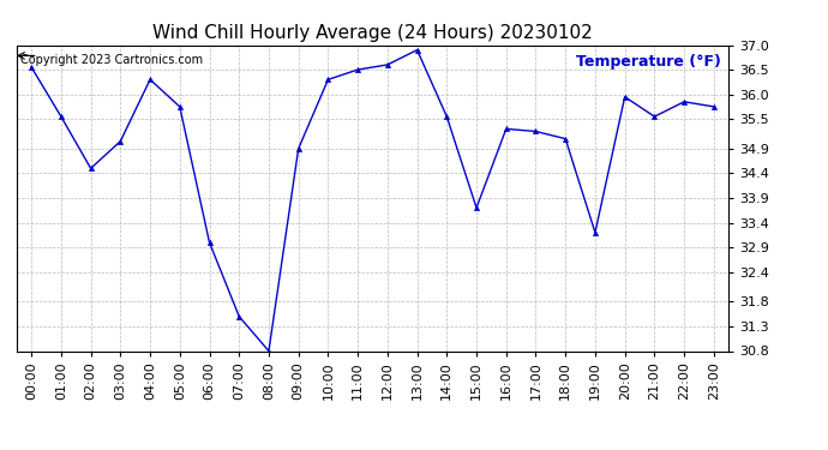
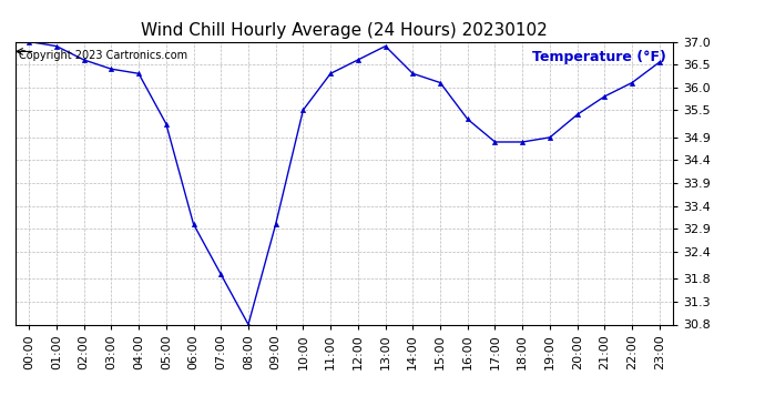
00:00: 36.55 -> 37.00
01:00: 35.55 -> 36.90
02:00: 34.50 -> 36.60
03:00: 35.05 -> 36.40
05:00: 35.75 -> 35.20
07:00: 31.50 -> 31.90
09:00: 34.90 -> 33.00
10:00: 36.30 -> 35.50
11:00: 36.50 -> 36.30
14:00: 35.55 -> 36.30
15:00: 33.70 -> 36.10
17:00: 35.25 -> 34.80
18:00: 35.10 -> 34.80
19:00: 33.20 -> 34.90
20:00: 35.95 -> 35.40
21:00: 35.55 -> 35.80
22:00: 35.85 -> 36.10
23:00: 35.75 -> 36.55
